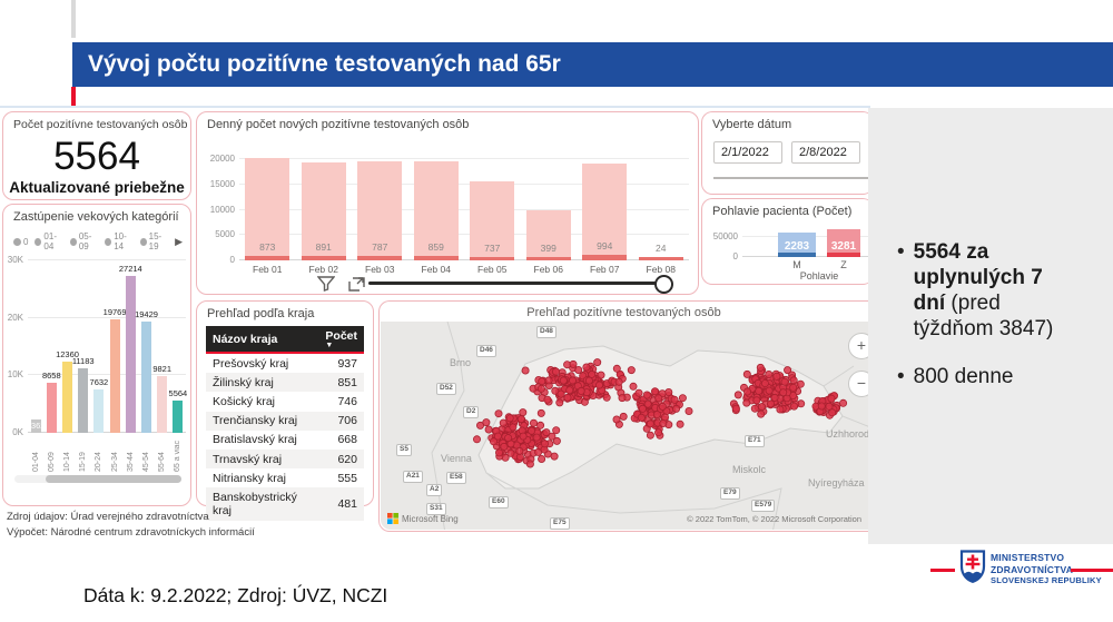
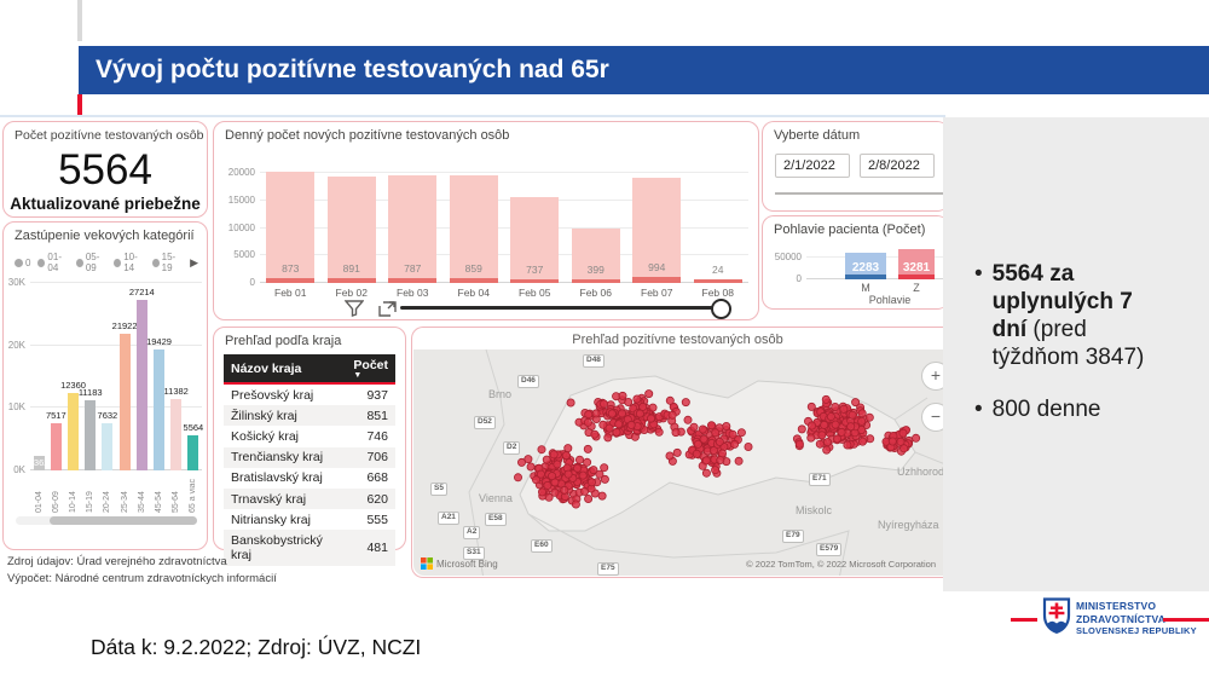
Zastúpenie vekových kategórií/05-09: 8658 -> 7517
Zastúpenie vekových kategórií/25-34: 19769 -> 21922
Zastúpenie vekových kategórií/55-64: 9821 -> 11382
